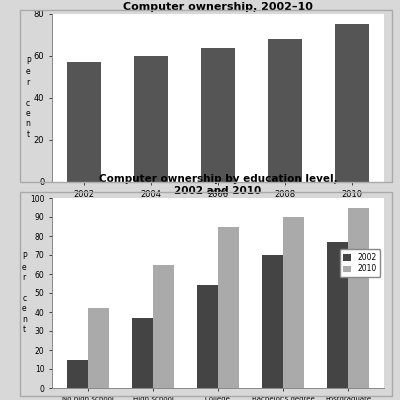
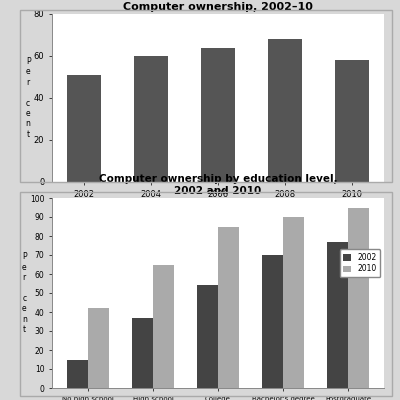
Computer ownership, 2002–10/2002: 57 -> 51
Computer ownership, 2002–10/2010: 75 -> 58
